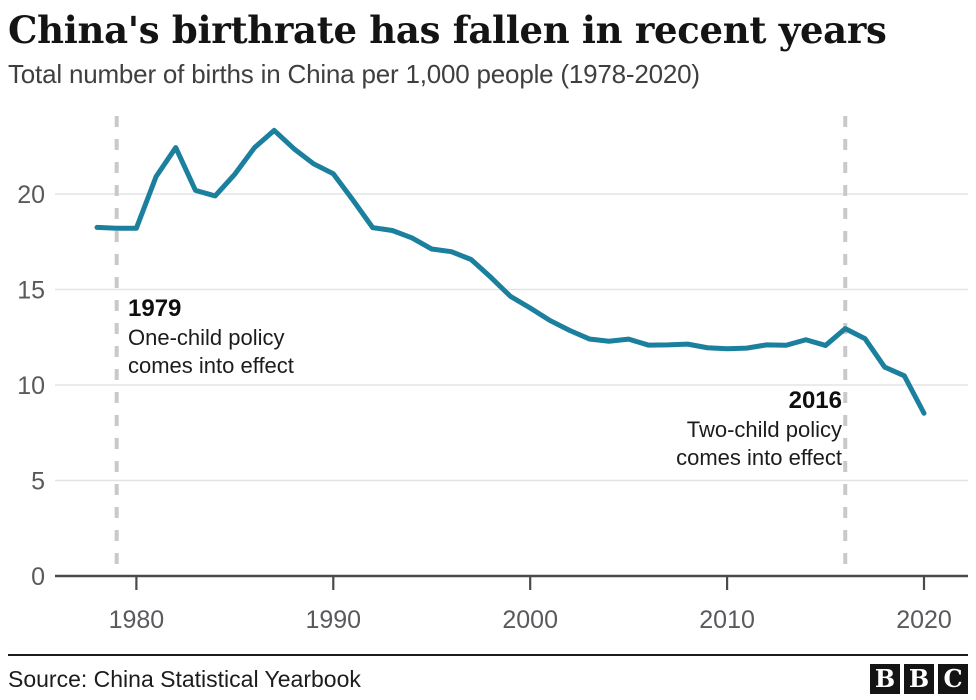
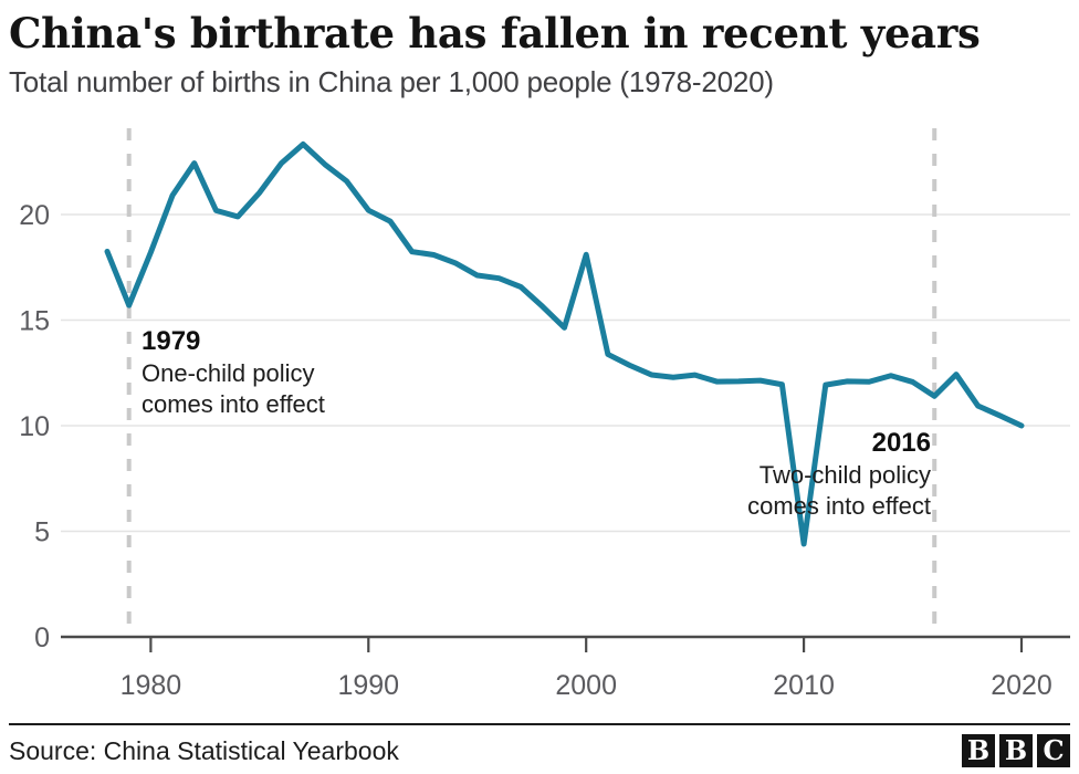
1979: 18.2 -> 15.7
1990: 21.1 -> 20.2
2000: 14.0 -> 18.1
2010: 11.9 -> 4.4
2016: 12.9 -> 11.4
2020: 8.5 -> 10.0
